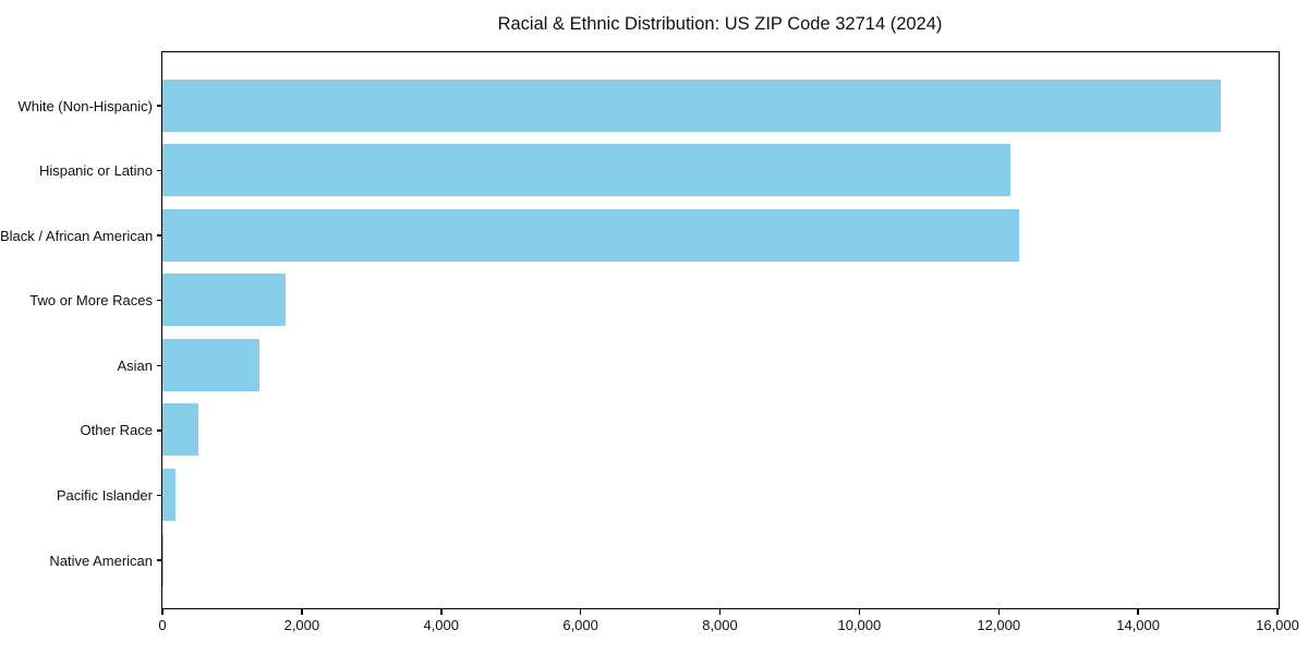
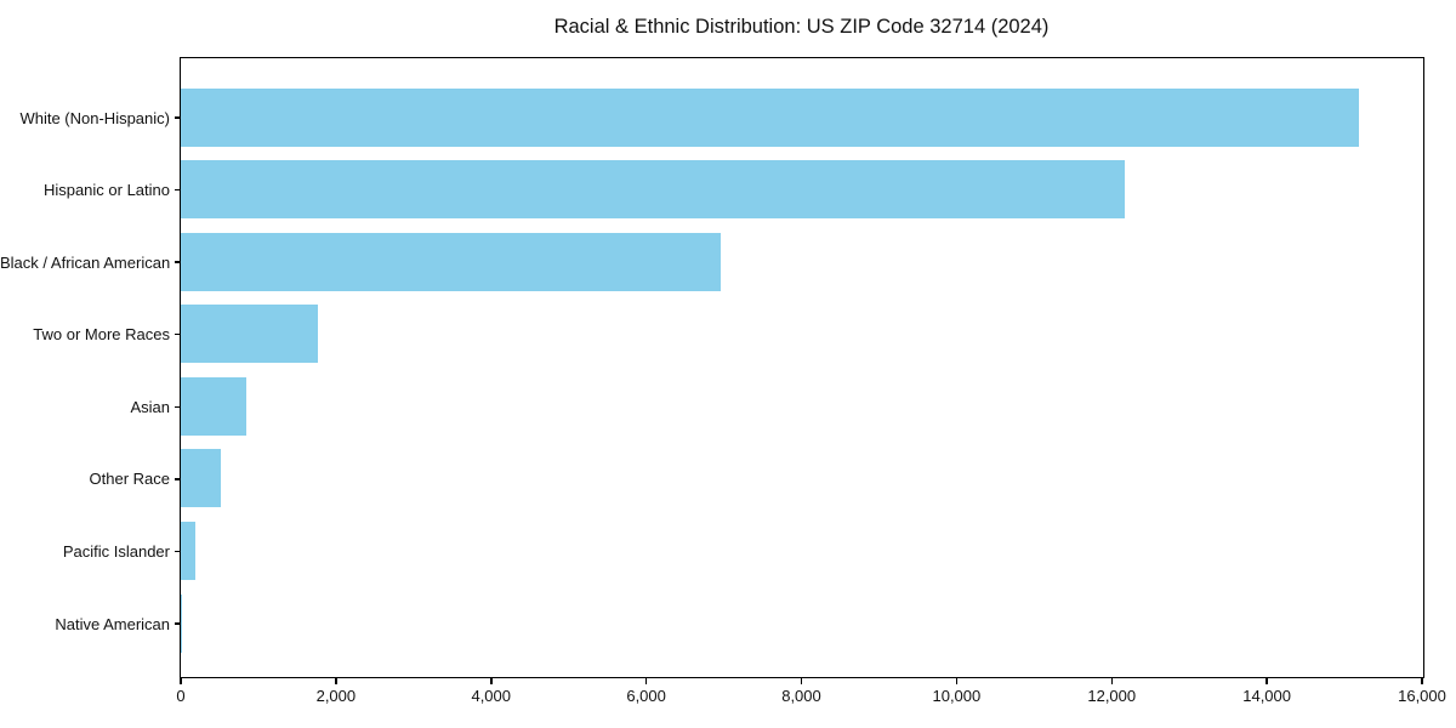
Black / African American: 12300 -> 7000
Asian: 1400 -> 900
